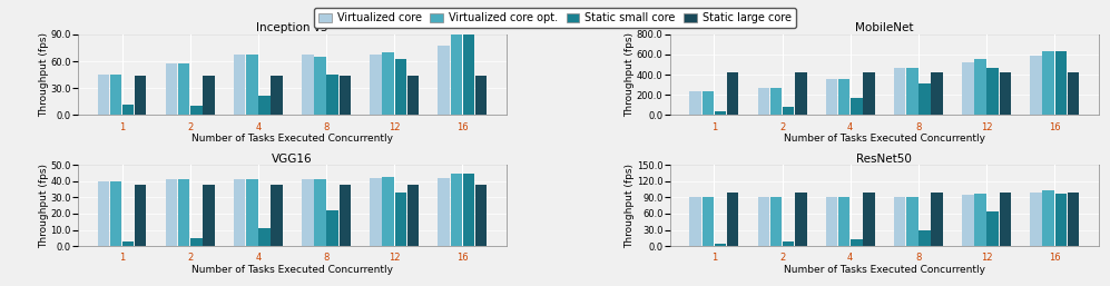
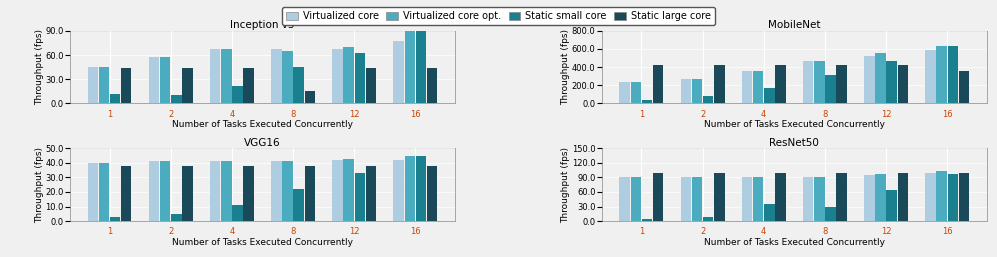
Inception v3/Static large core/8: 44 -> 16
MobileNet/Static large core/16: 430 -> 360
ResNet50/Static small core/4: 12 -> 35
